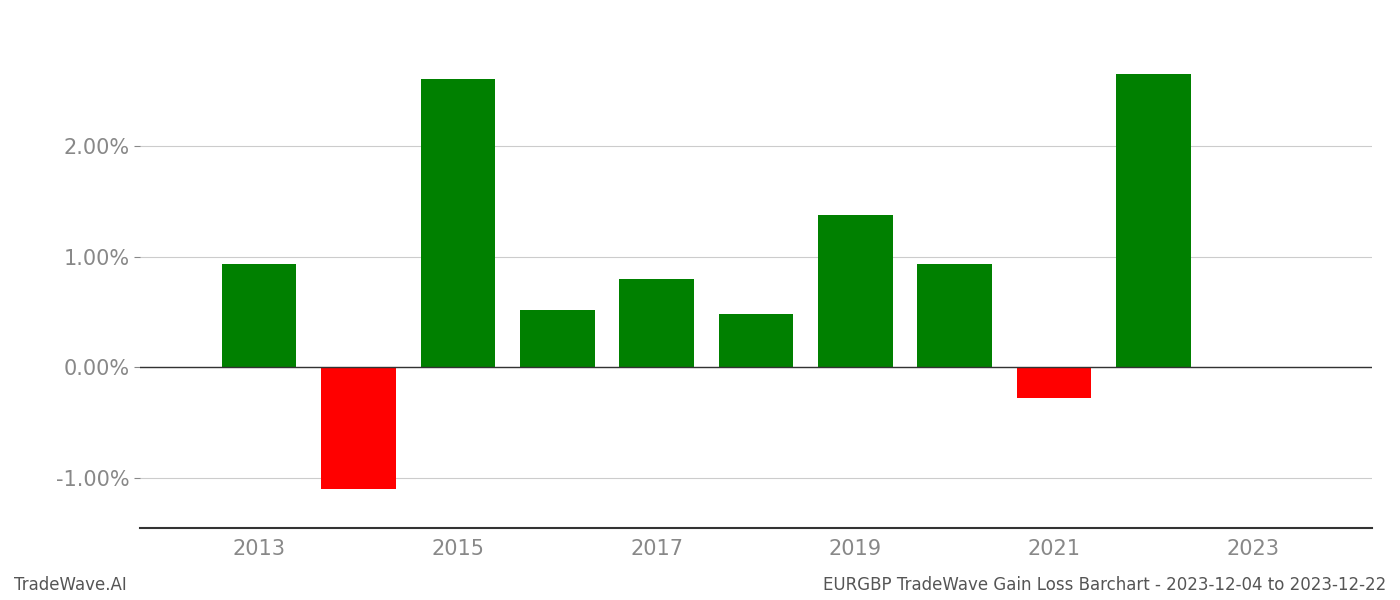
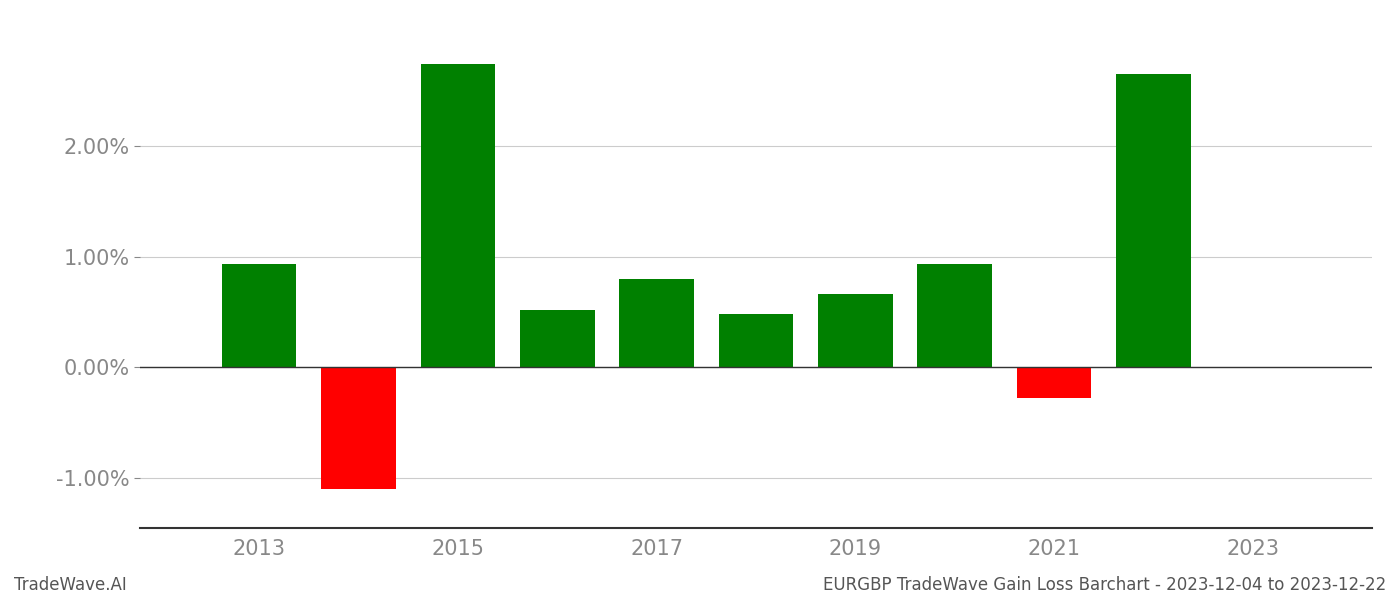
2015: 2.60% -> 2.74%
2019: 1.38% -> 0.66%
